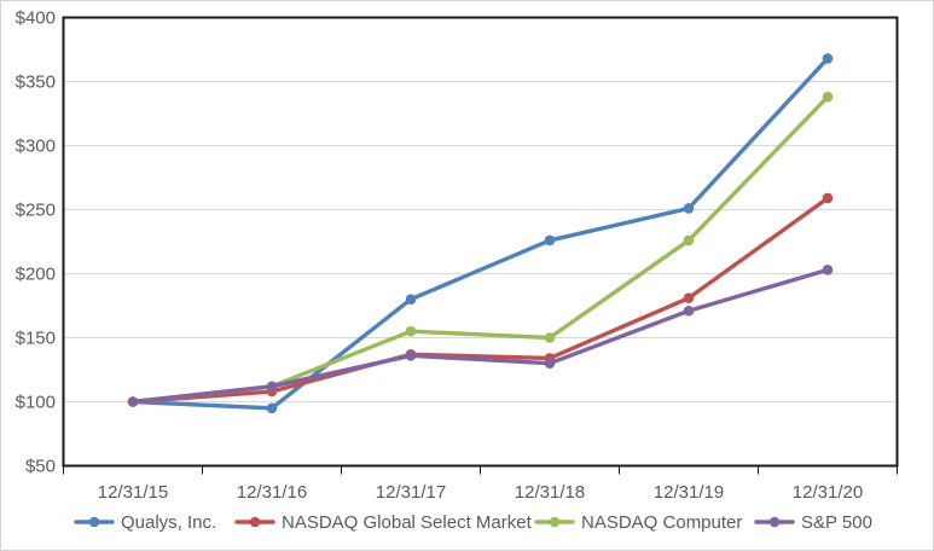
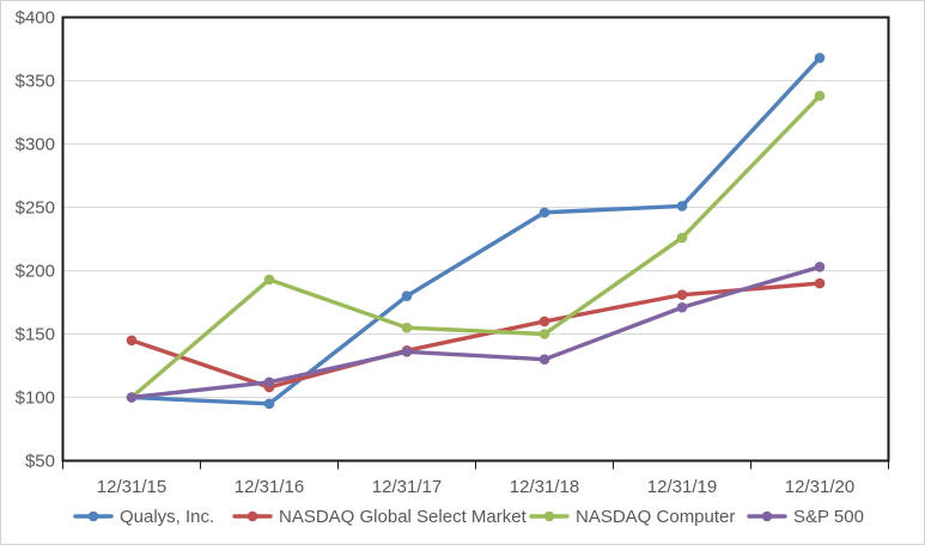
NASDAQ Global Select Market/12/31/15: $100 -> $145
NASDAQ Computer/12/31/16: $112 -> $193
Qualys, Inc./12/31/18: $226 -> $246
NASDAQ Global Select Market/12/31/18: $134 -> $160
NASDAQ Global Select Market/12/31/20: $259 -> $190
